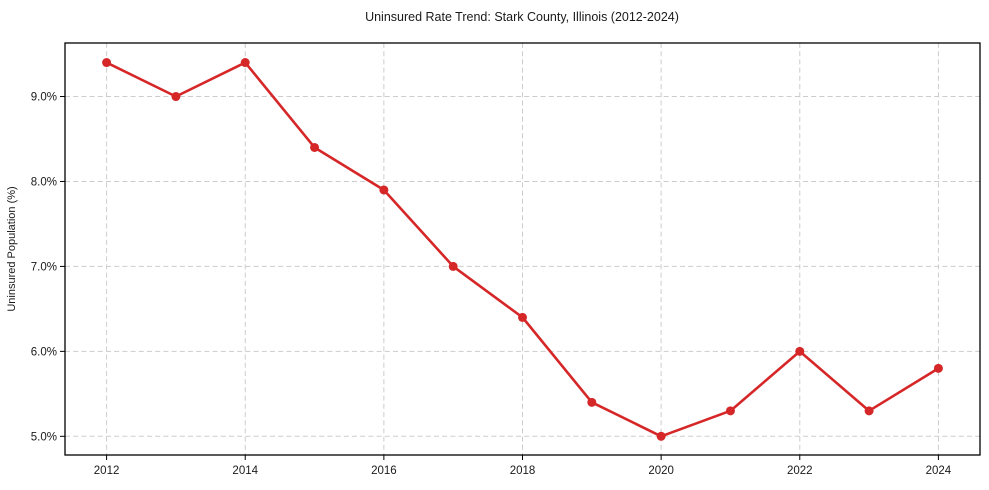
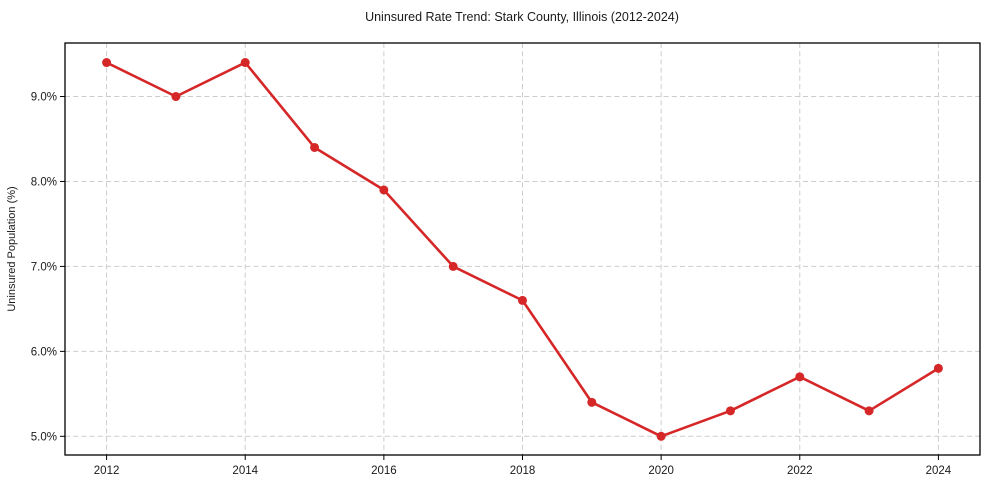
2018: 6.4% -> 6.6%
2022: 6.0% -> 5.7%
